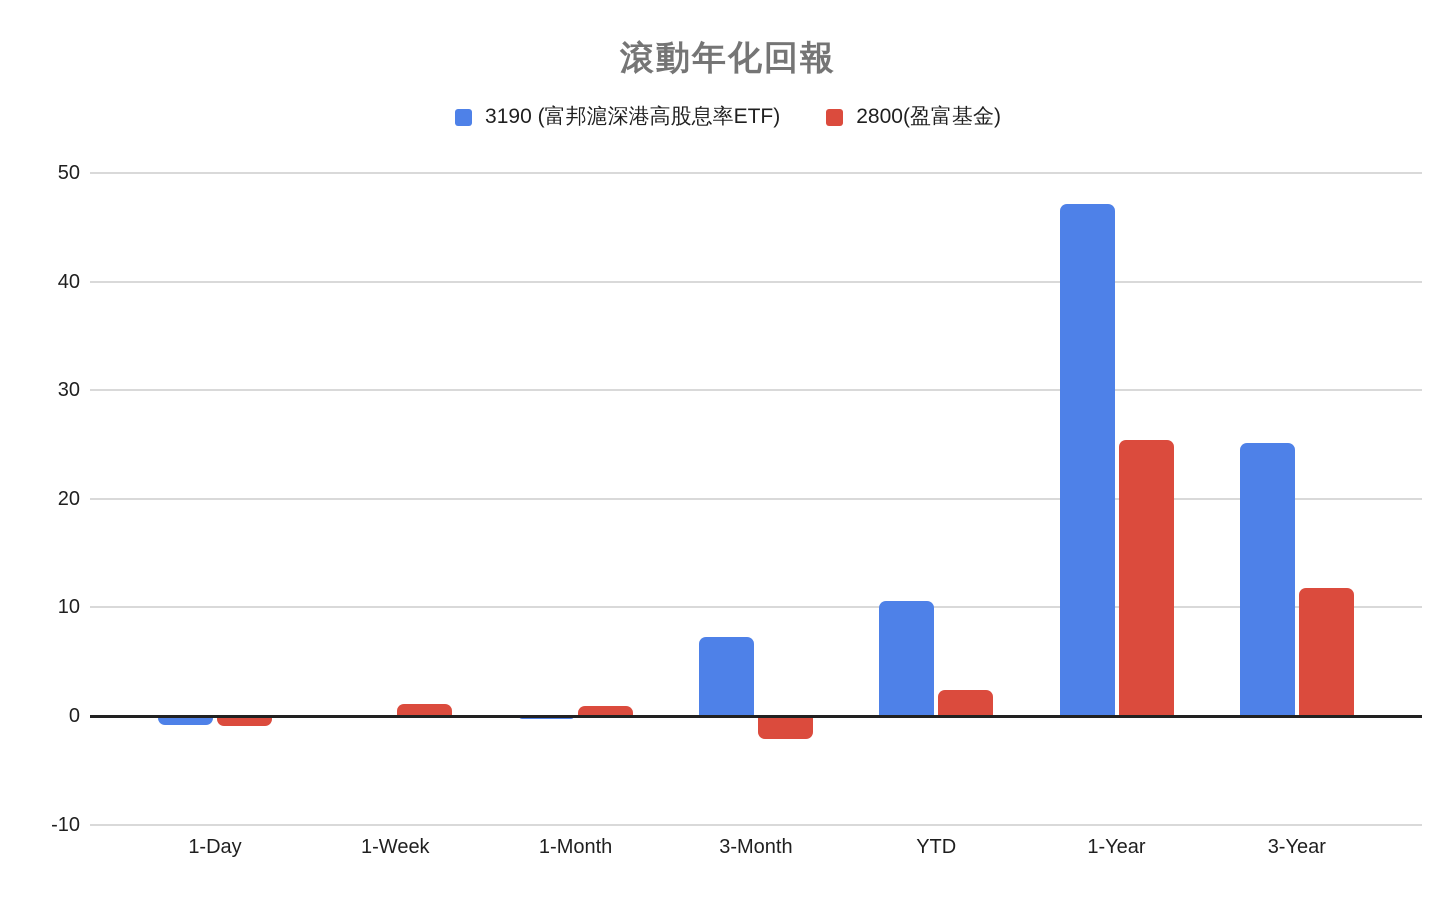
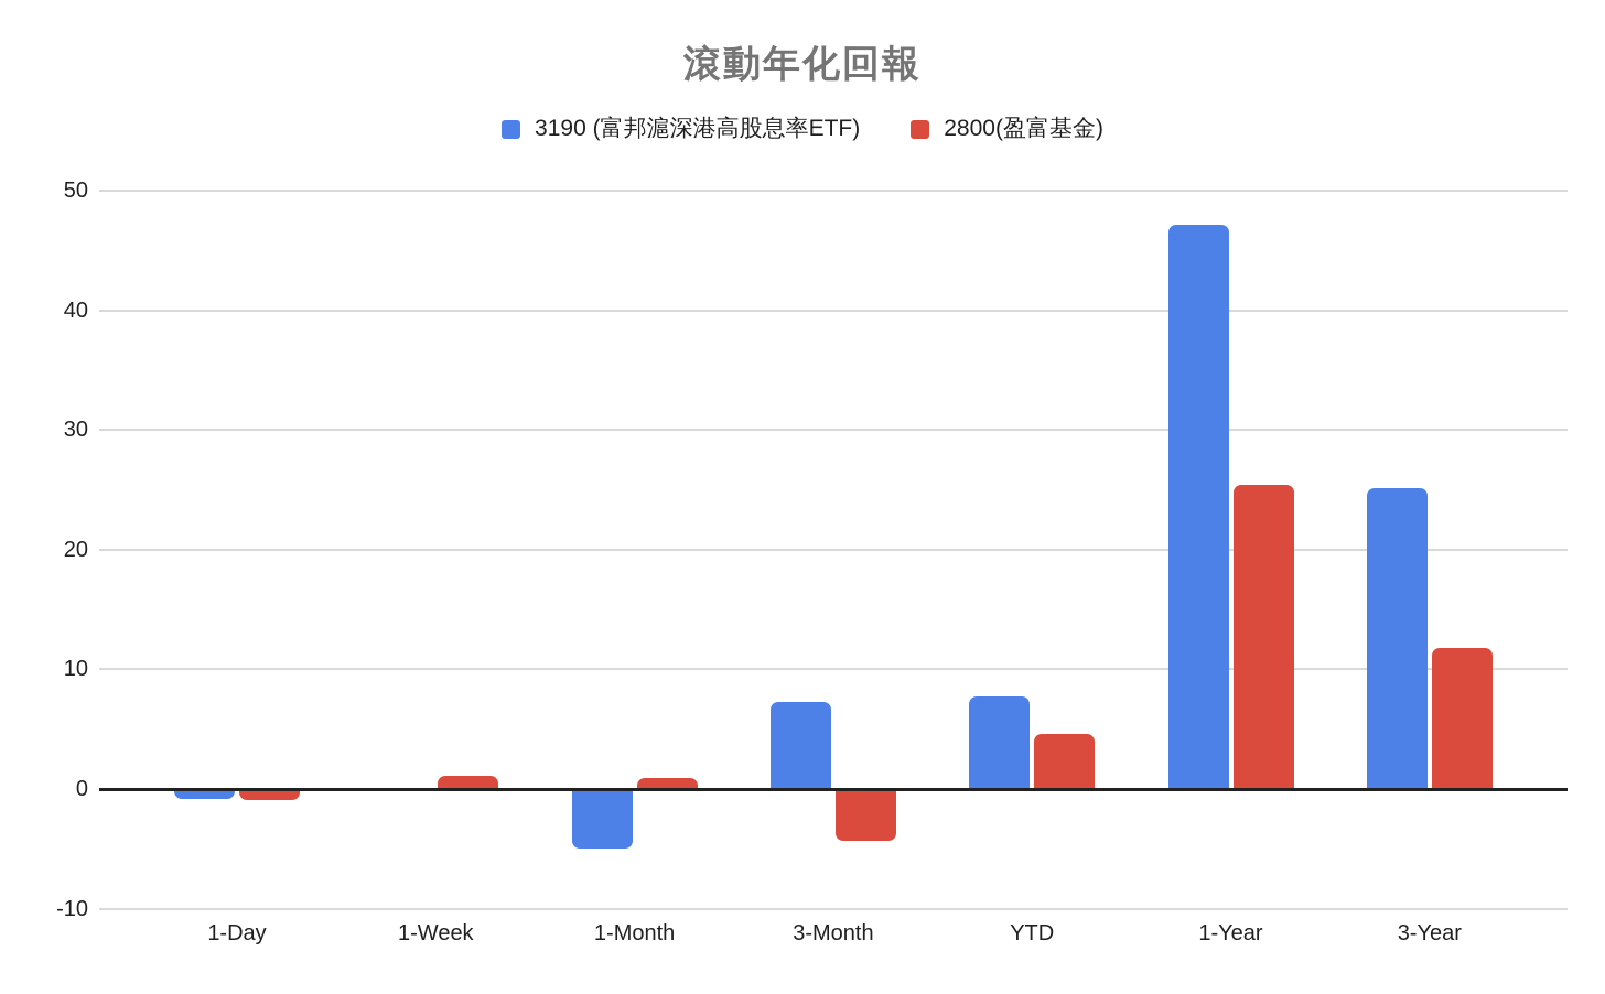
3190 (富邦滬深港高股息率ETF)/1-Month: -0.3 -> -5.0
2800(盈富基金)/3-Month: -2.1 -> -4.3
3190 (富邦滬深港高股息率ETF)/YTD: 10.6 -> 7.7
2800(盈富基金)/YTD: 2.4 -> 4.6
